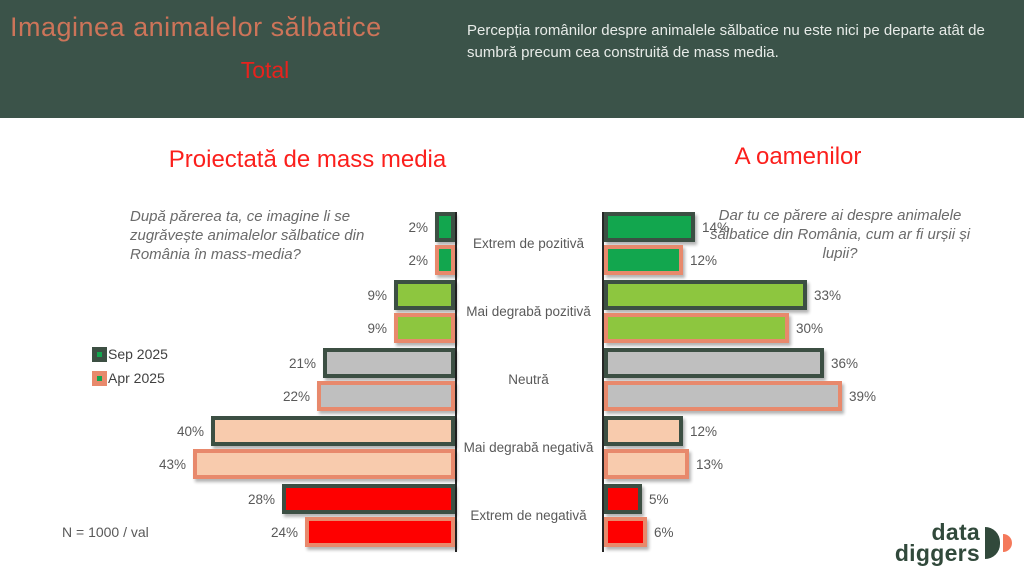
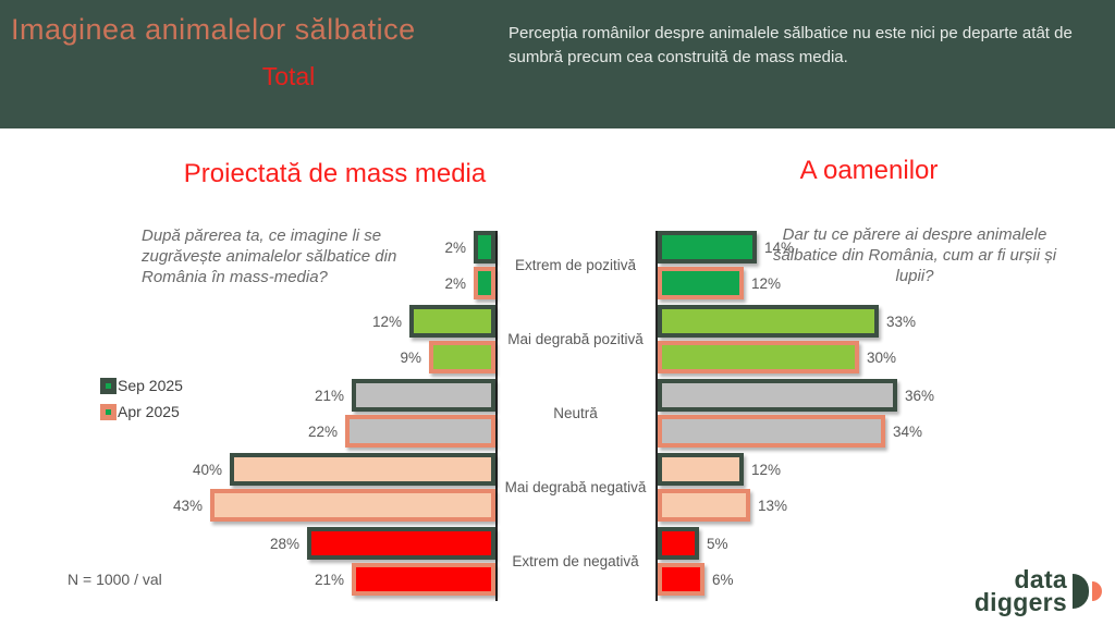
Proiectată de mass media/Sep 2025/Mai degrabă pozitivă: 9% -> 12%
Proiectată de mass media/Apr 2025/Extrem de negativă: 24% -> 21%
A oamenilor/Apr 2025/Neutră: 39% -> 34%
